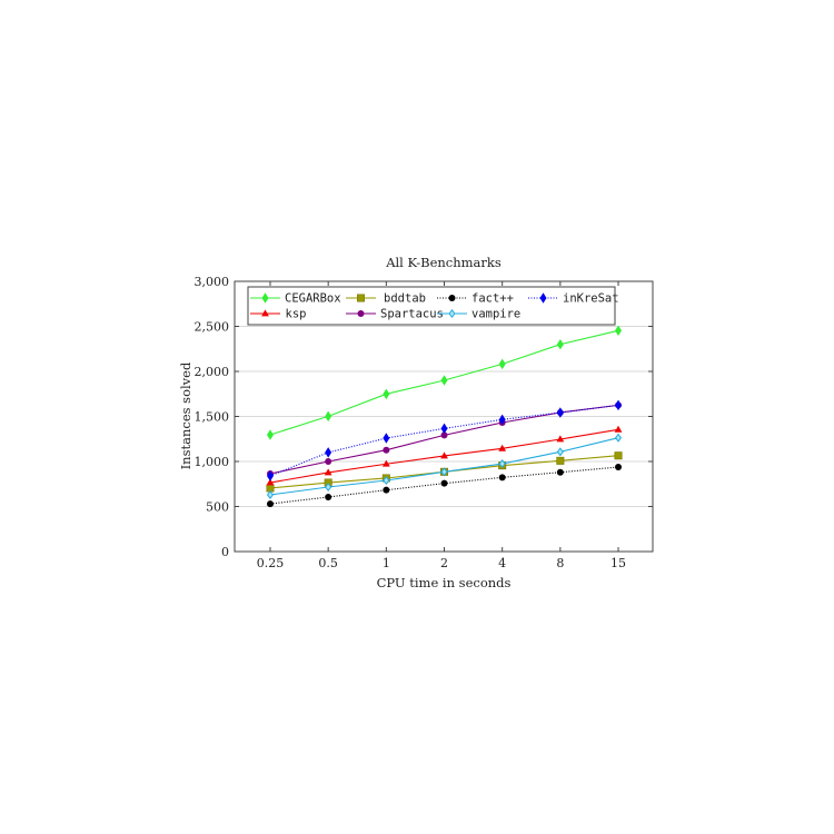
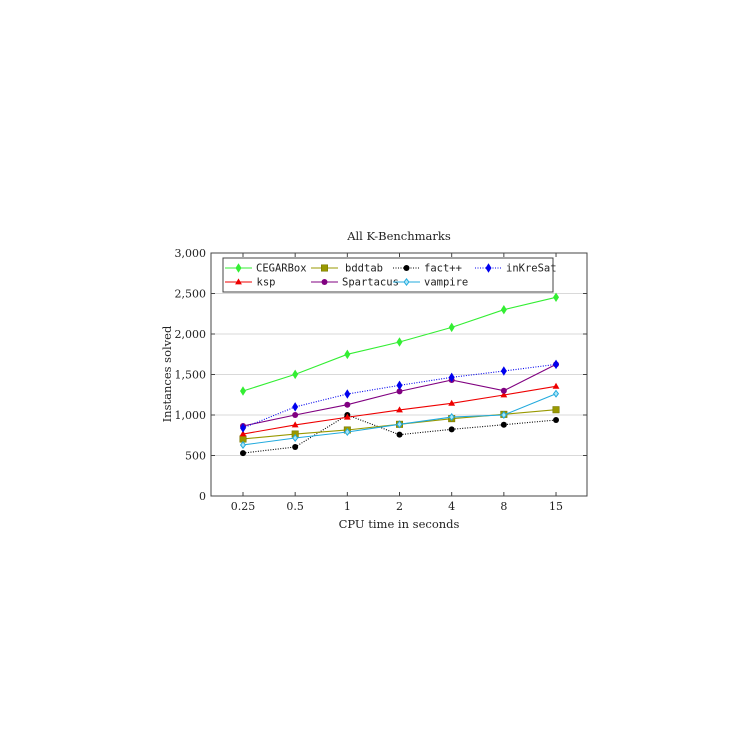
fact++/1: 700 -> 1000
Spartacus/8: 1500 -> 1300
vampire/8: 1100 -> 1000
